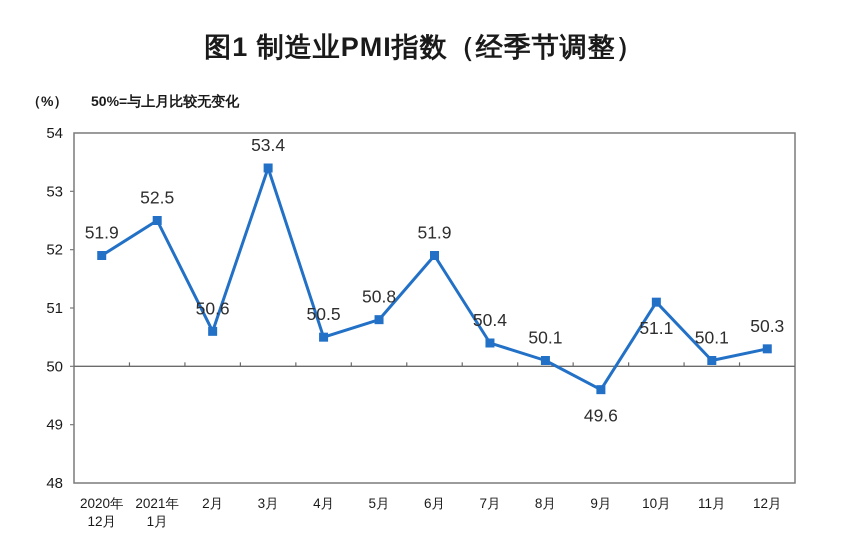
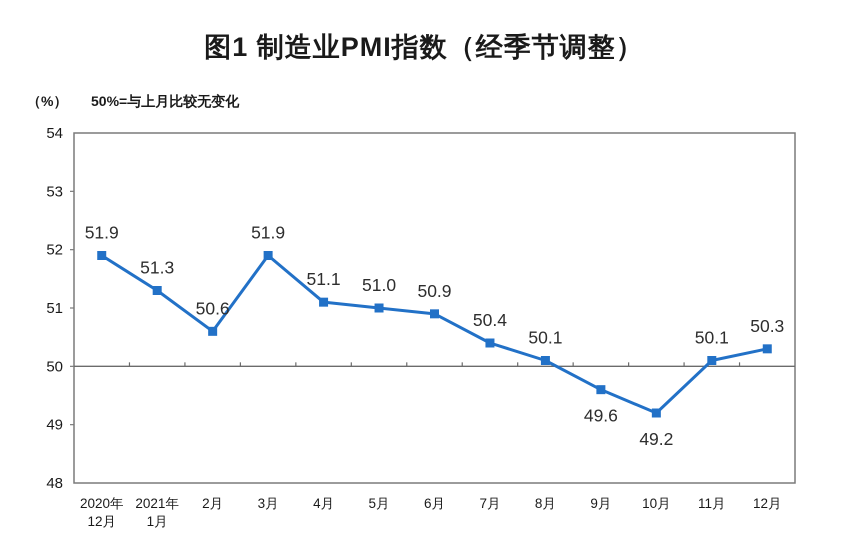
2021年1月: 52.5 -> 51.3
3月: 53.4 -> 51.9
4月: 50.5 -> 51.1
5月: 50.8 -> 51.0
6月: 51.9 -> 50.9
10月: 51.1 -> 49.2
